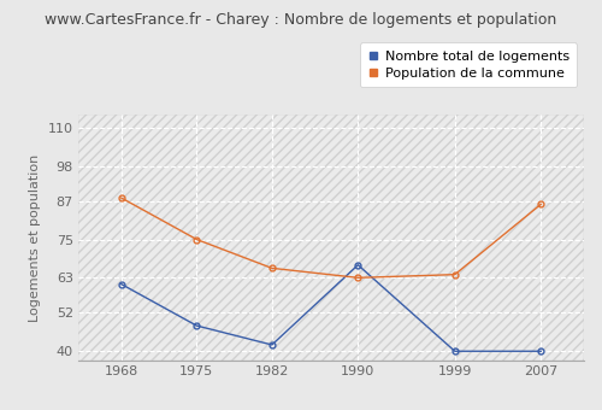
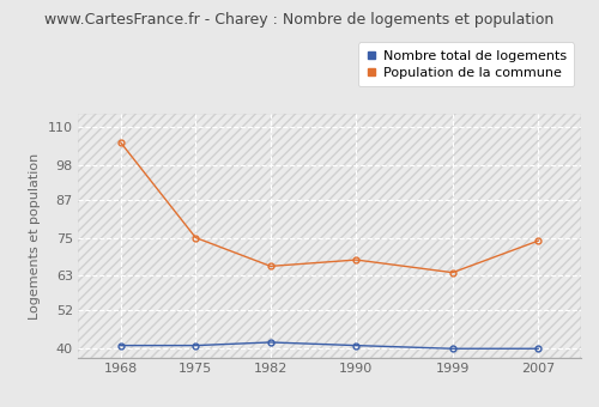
Nombre total de logements/1968: 61 -> 41
Population de la commune/1968: 88 -> 105
Nombre total de logements/1975: 48 -> 41
Nombre total de logements/1990: 67 -> 41
Population de la commune/1990: 63 -> 68
Population de la commune/2007: 86 -> 74
